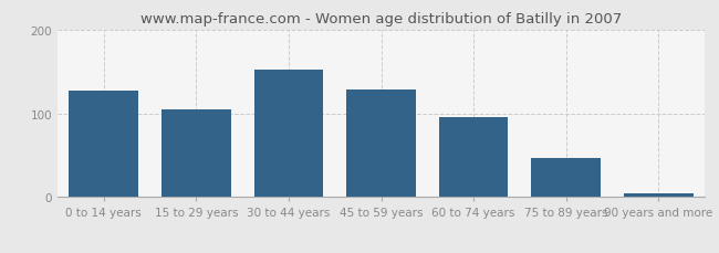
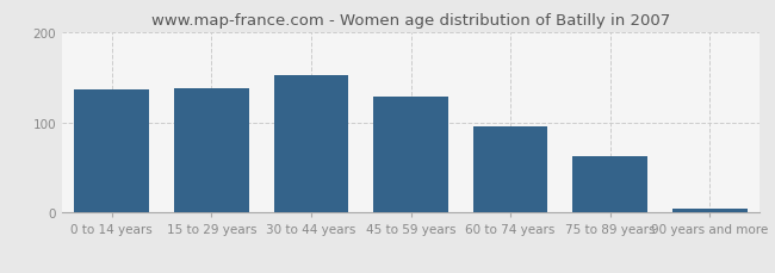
0 to 14 years: 127 -> 136
15 to 29 years: 105 -> 138
75 to 89 years: 46 -> 62
